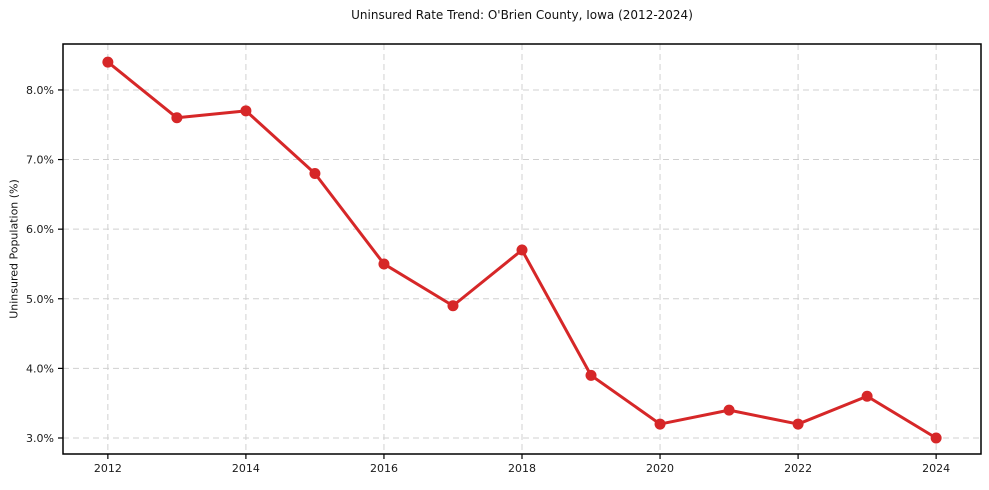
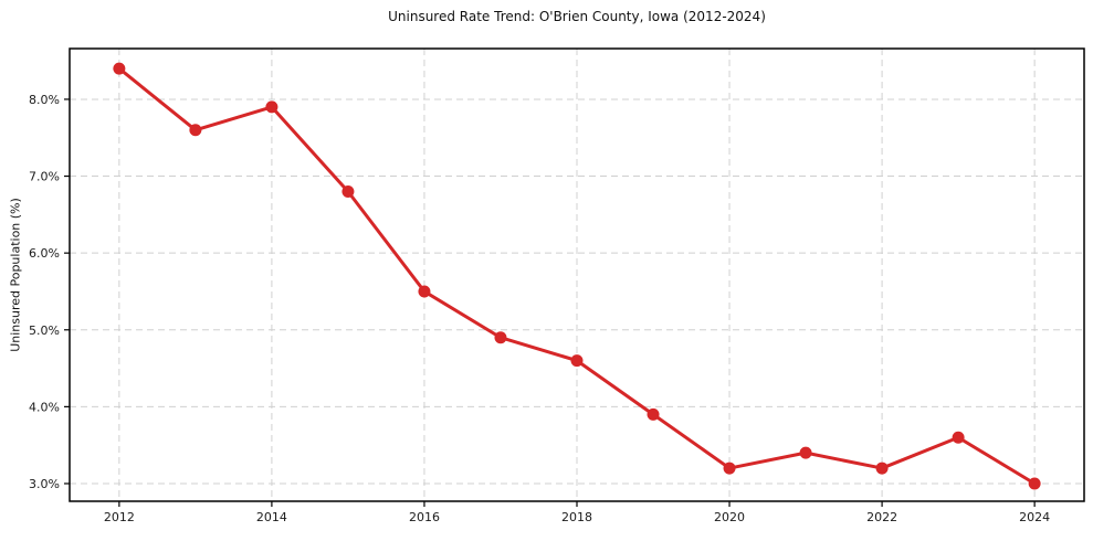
2014: 7.7% -> 7.9%
2018: 5.7% -> 4.6%
